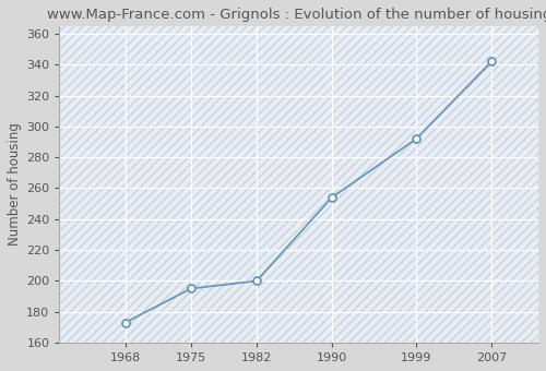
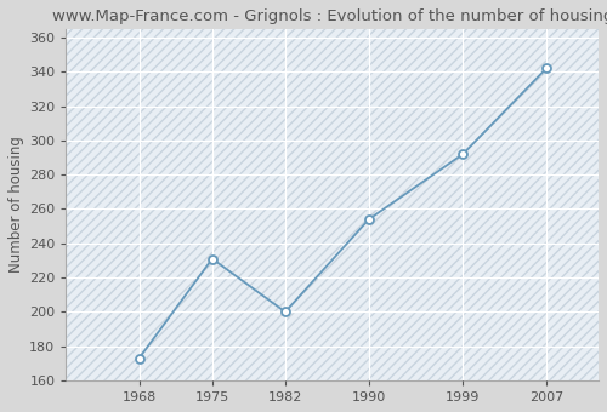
1975: 195 -> 231
